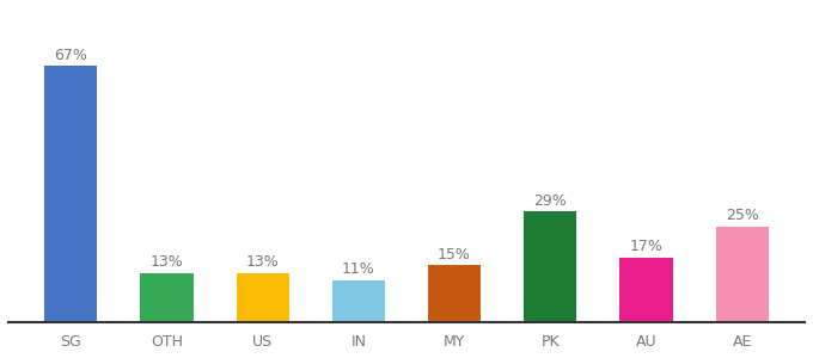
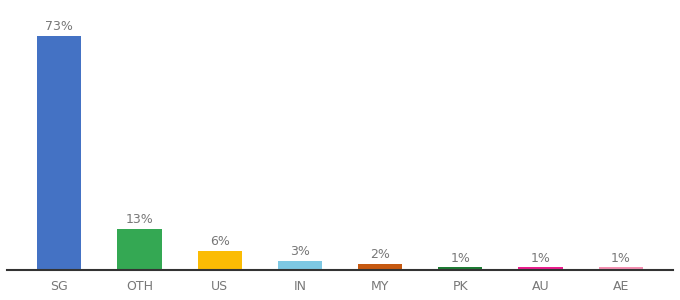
SG: 67% -> 73%
US: 13% -> 6%
IN: 11% -> 3%
MY: 15% -> 2%
PK: 29% -> 1%
AU: 17% -> 1%
AE: 25% -> 1%
